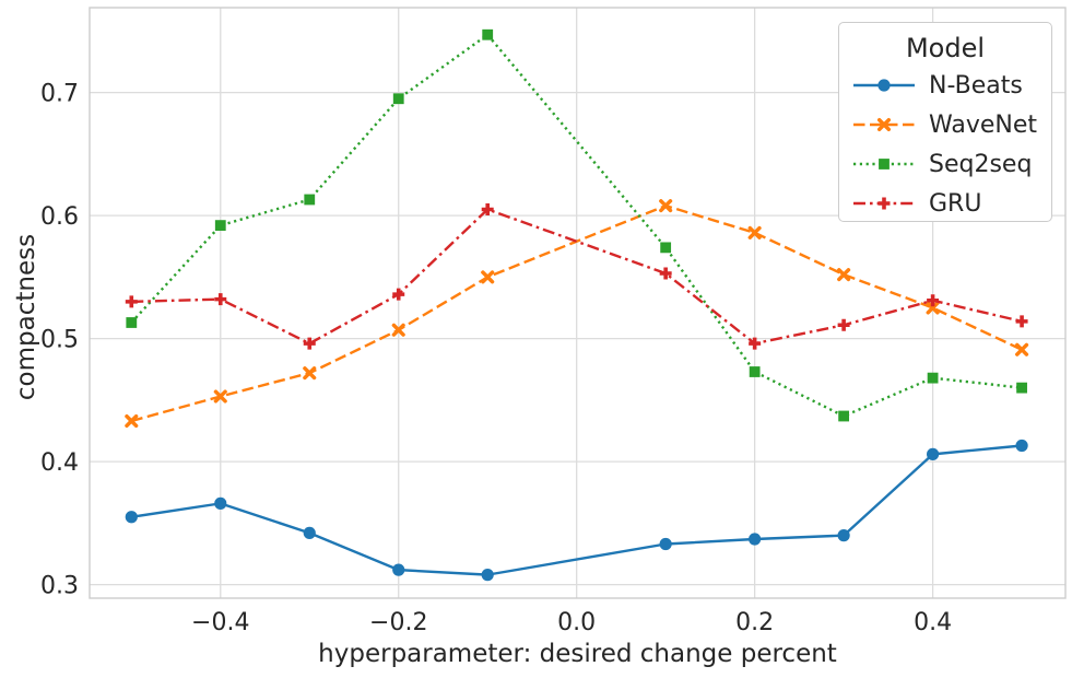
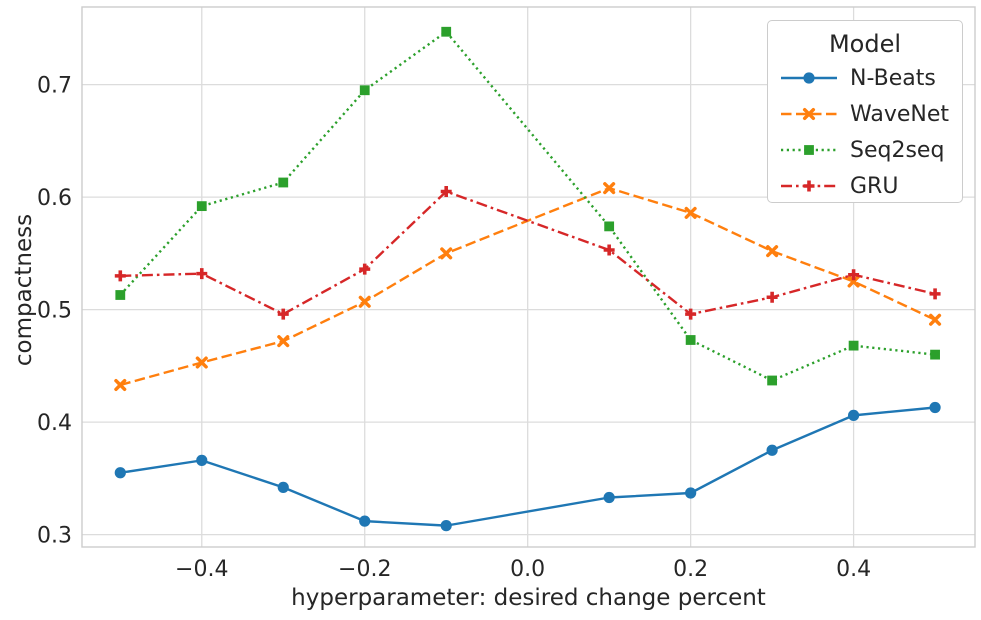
N-Beats/0.3: 0.34 -> 0.38
